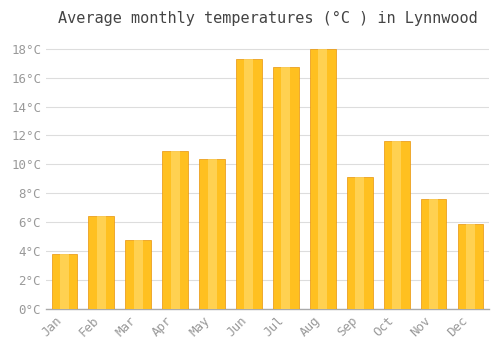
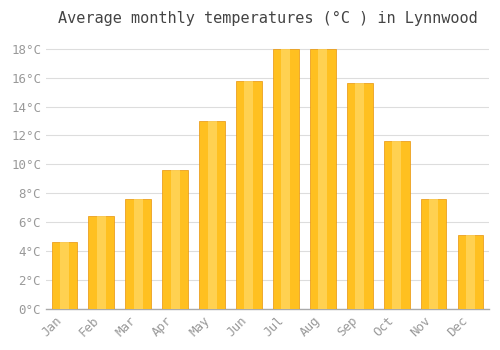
Jan: 3.8°C -> 4.6°C
Mar: 4.8°C -> 7.6°C
Apr: 10.9°C -> 9.6°C
May: 10.4°C -> 13.0°C
Jun: 17.3°C -> 15.8°C
Jul: 16.7°C -> 18.0°C
Sep: 9.1°C -> 15.6°C
Dec: 5.9°C -> 5.1°C
